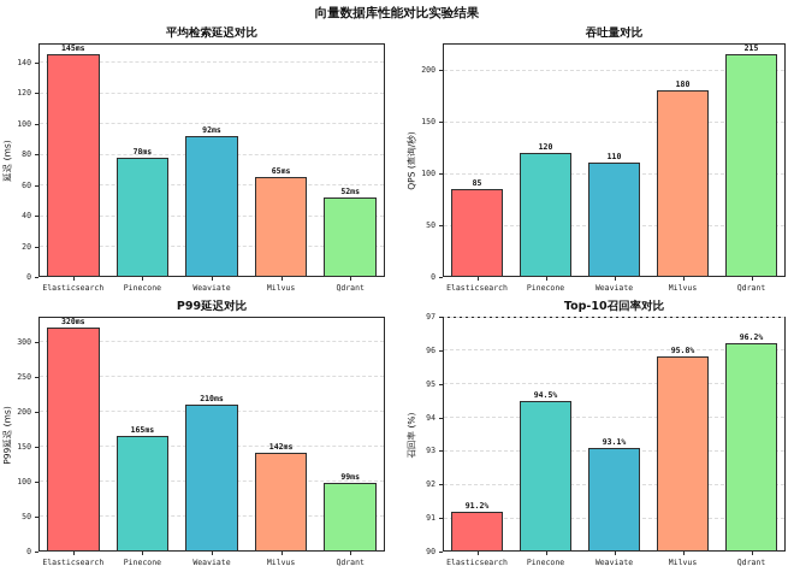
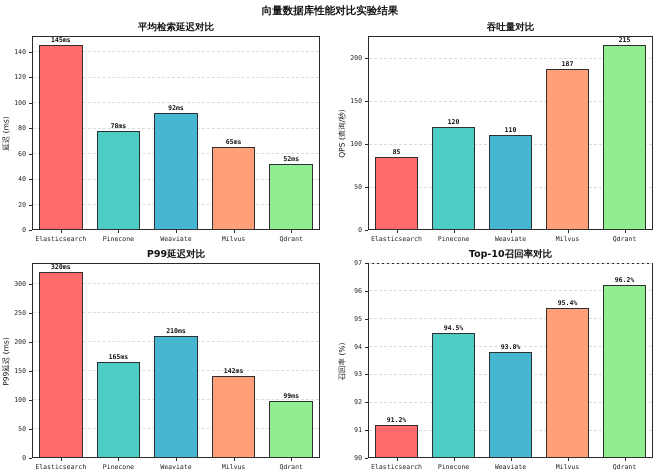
吞吐量对比/Milvus: 180 -> 187
Top-10召回率对比/Weaviate: 93.1% -> 93.8%
Top-10召回率对比/Milvus: 95.8% -> 95.4%
